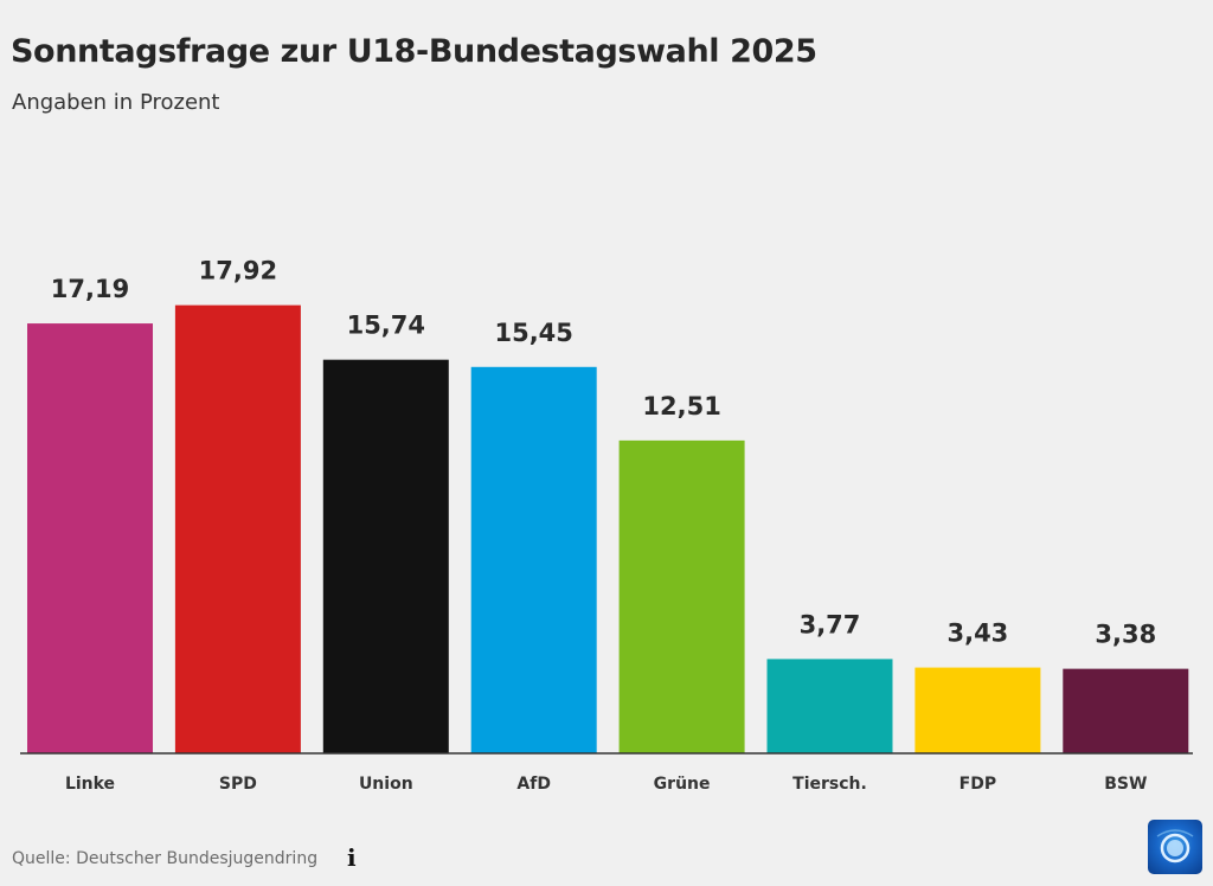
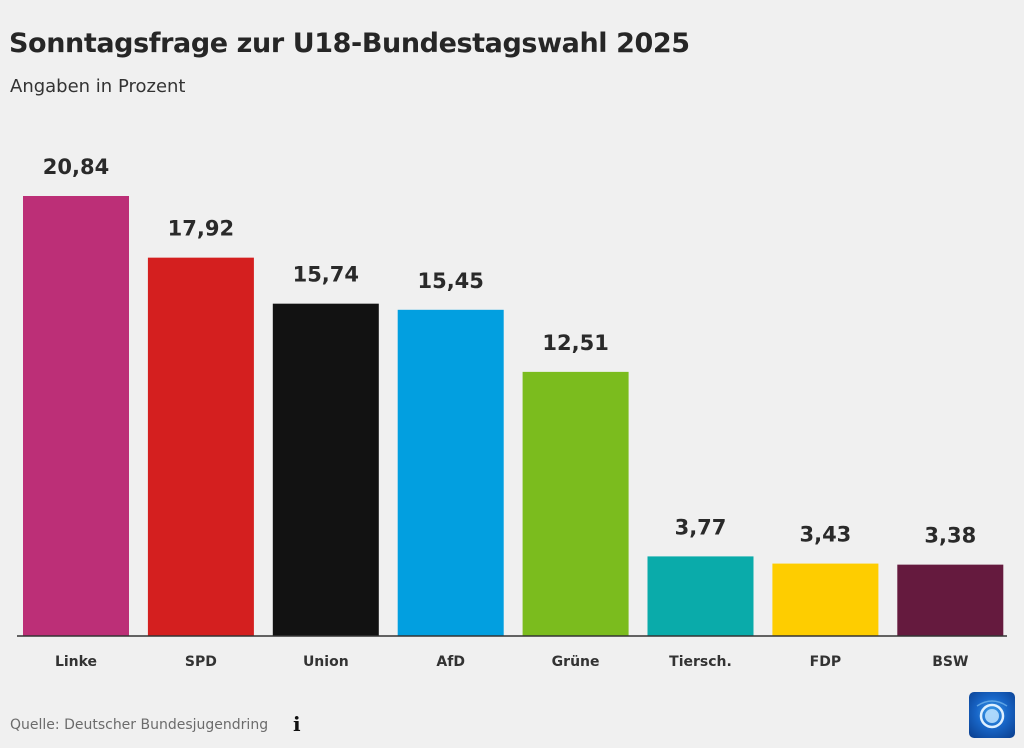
Linke: 17,19 -> 20,84
